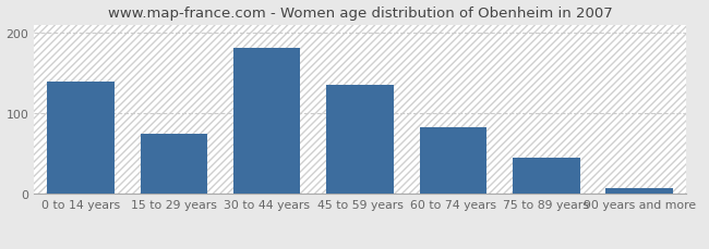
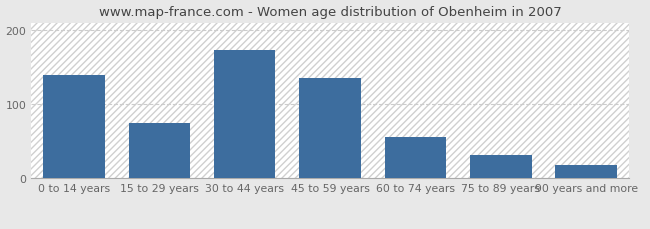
30 to 44 years: 182 -> 174
60 to 74 years: 83 -> 56
75 to 89 years: 45 -> 32
90 years and more: 7 -> 18
